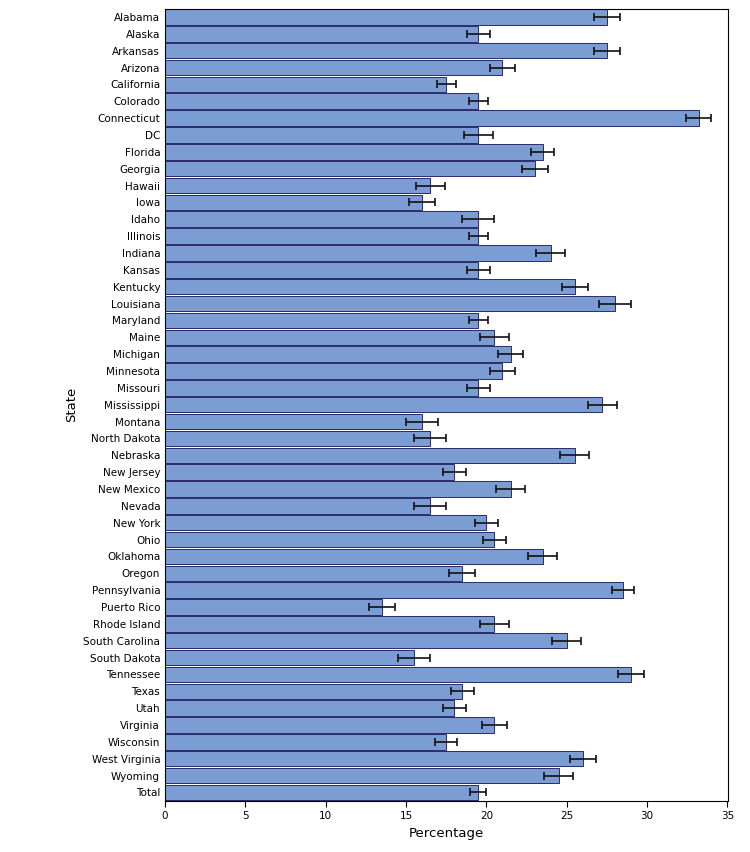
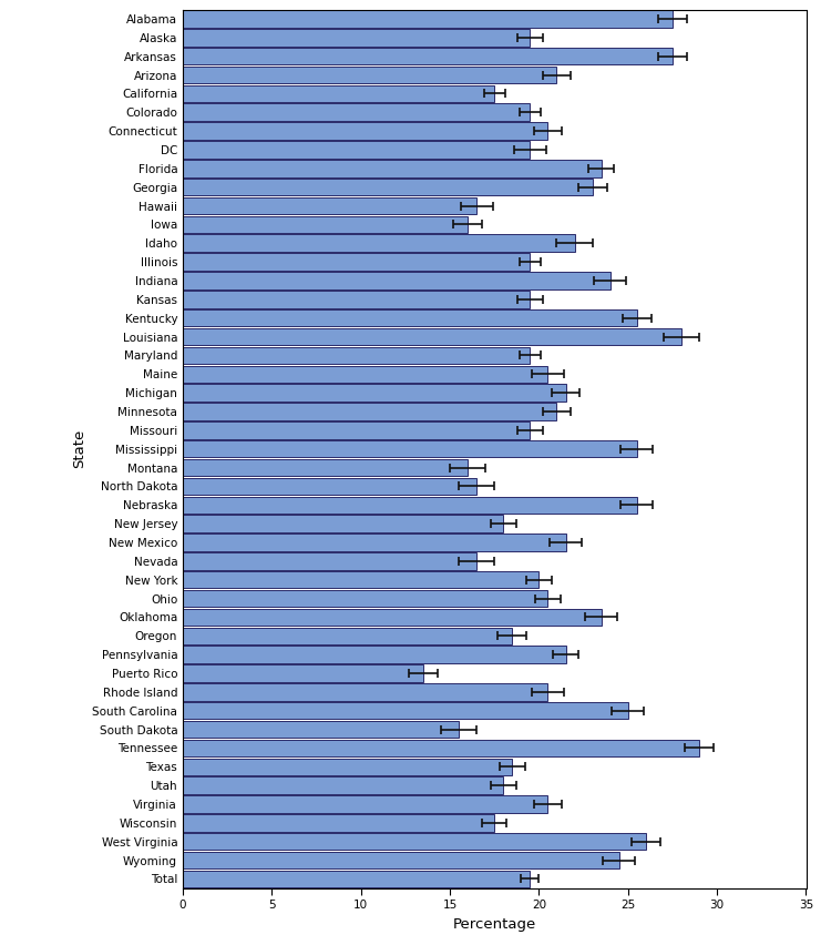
Connecticut: 33.2 -> 20.5
Idaho: 19.5 -> 22.0
Mississippi: 27.2 -> 25.5
Pennsylvania: 28.5 -> 21.5
